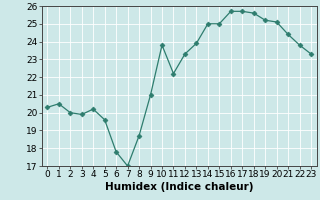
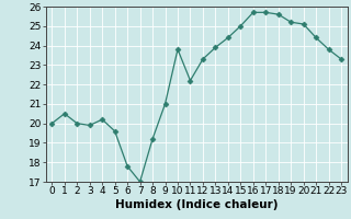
0: 20.3 -> 20.0
8: 18.7 -> 19.2
14: 25.0 -> 24.4
